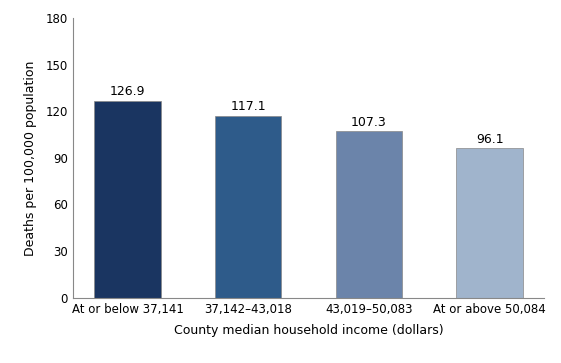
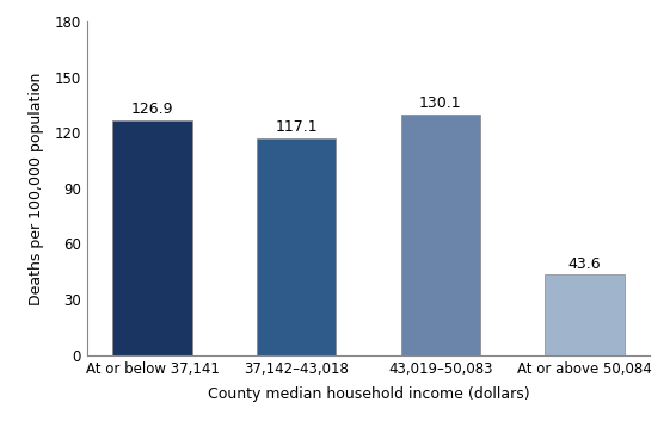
43,019–50,083: 107.3 -> 130.1
At or above 50,084: 96.1 -> 43.6
